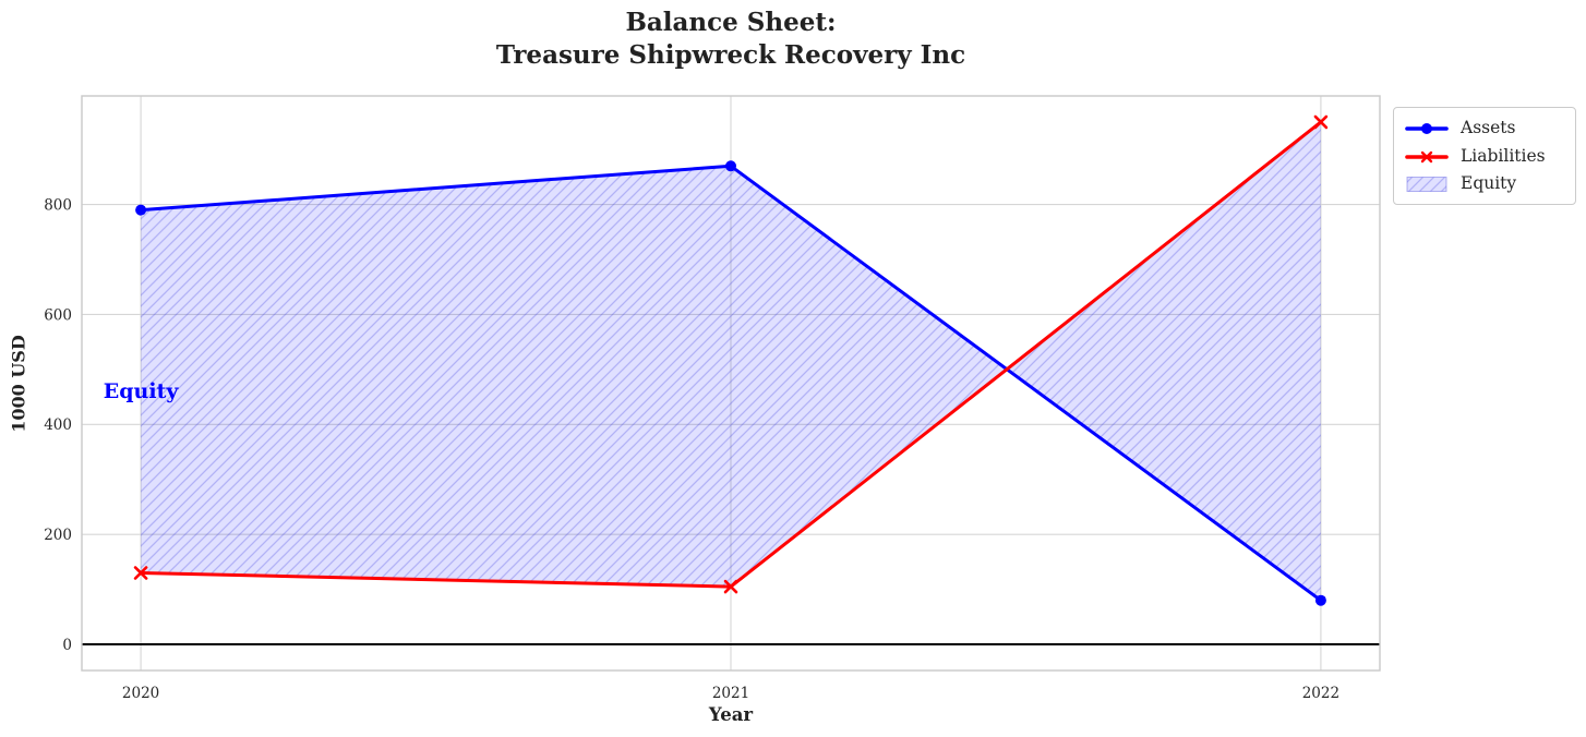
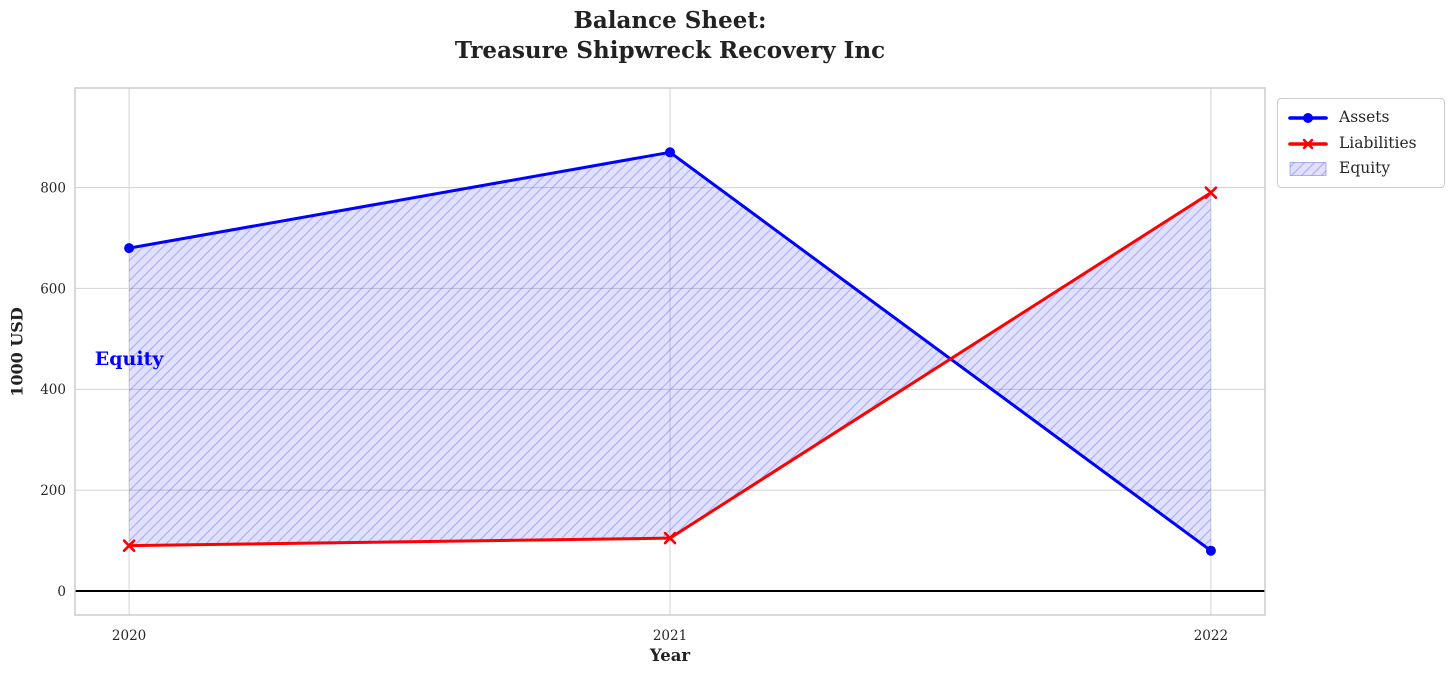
Assets/2020: 790 -> 680
Liabilities/2020: 130 -> 90
Liabilities/2022: 950 -> 790
